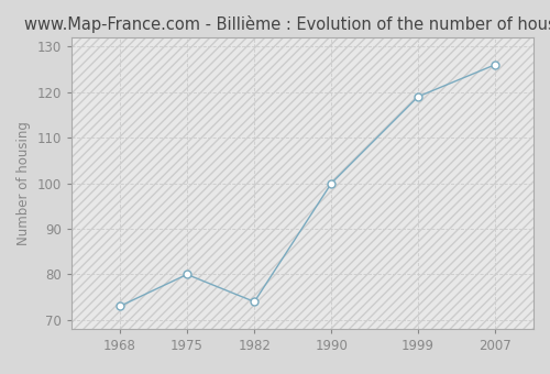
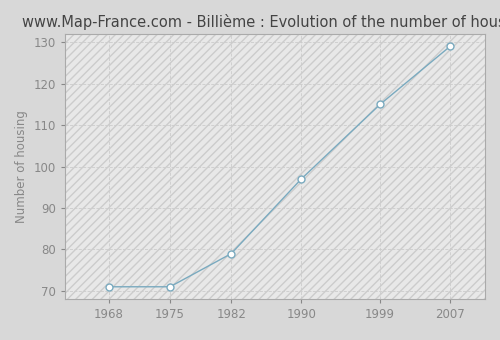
1968: 73 -> 71
1975: 80 -> 71
1982: 74 -> 79
1990: 100 -> 97
1999: 119 -> 115
2007: 126 -> 129
